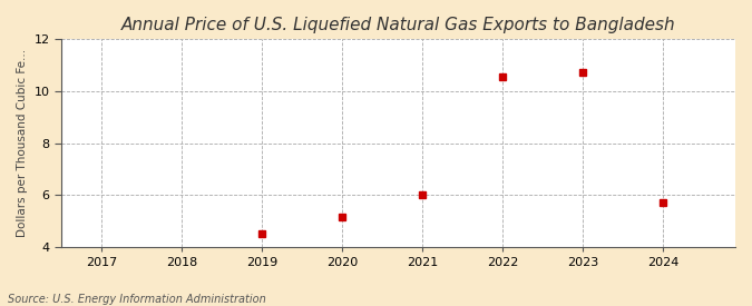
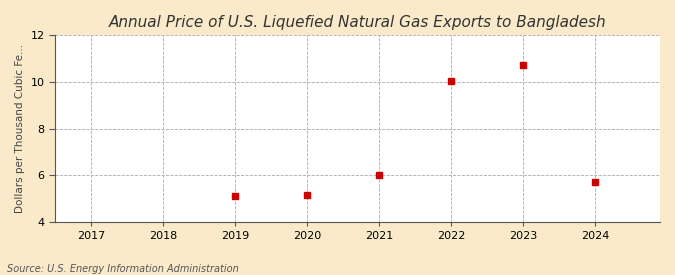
2019: 4.50 -> 5.10
2022: 10.55 -> 10.03
